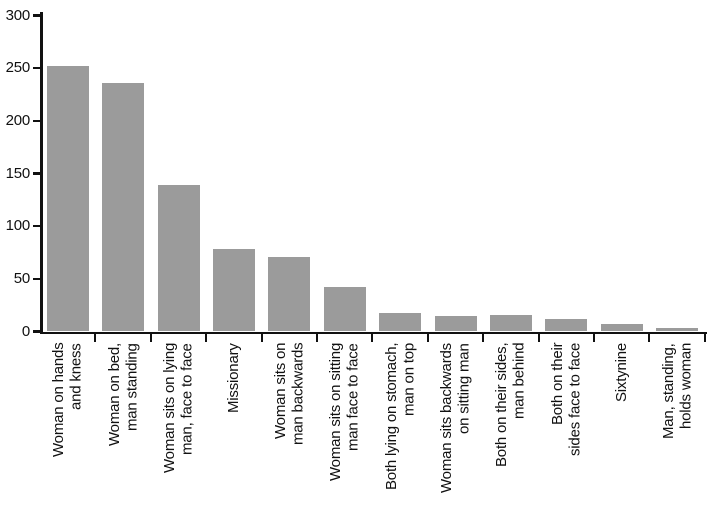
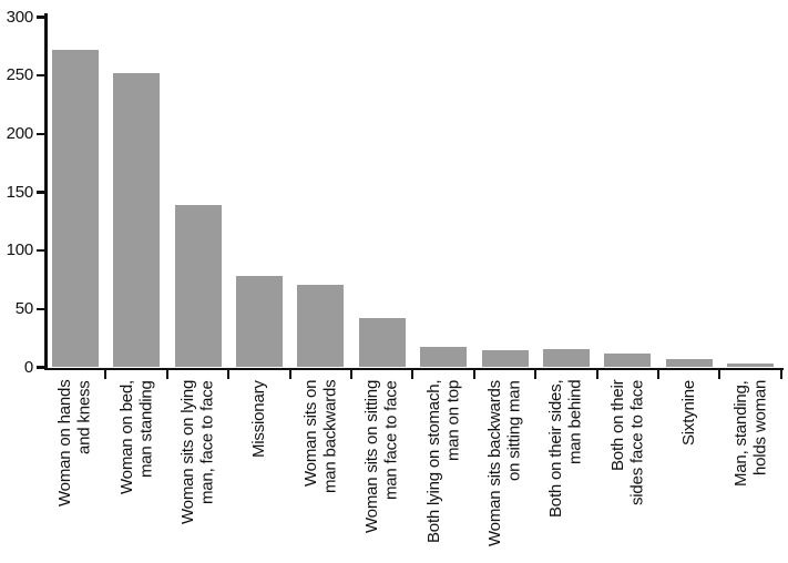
Woman on hands and kness: 252 -> 272
Woman on bed, man standing: 236 -> 252
